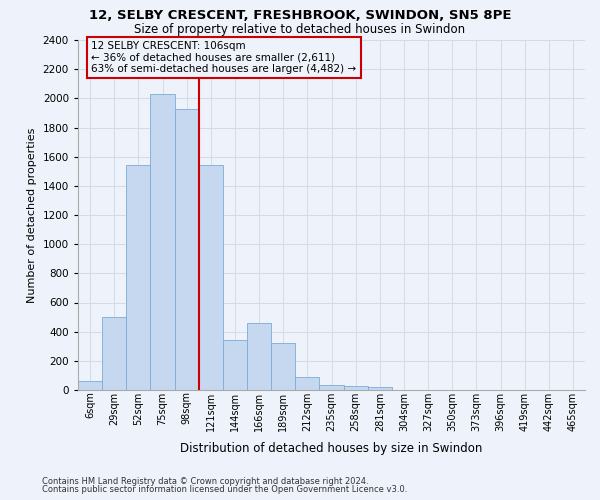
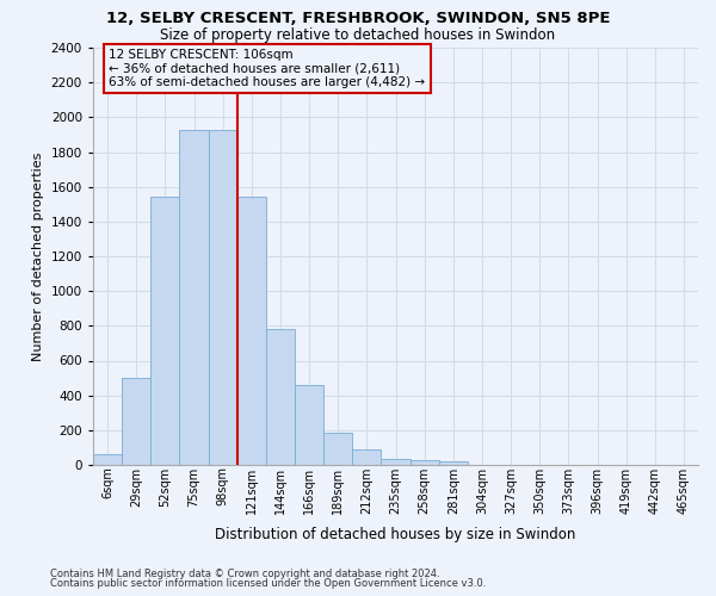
75sqm: 2030 -> 1930
144sqm: 340 -> 780
189sqm: 320 -> 180
